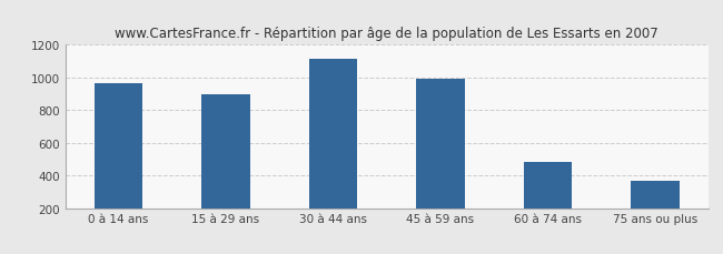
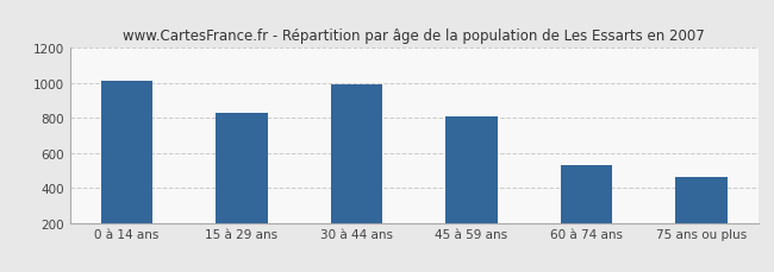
0 à 14 ans: 960 -> 1010
15 à 29 ans: 900 -> 830
30 à 44 ans: 1120 -> 990
45 à 59 ans: 1000 -> 810
60 à 74 ans: 480 -> 530
75 ans ou plus: 370 -> 460
